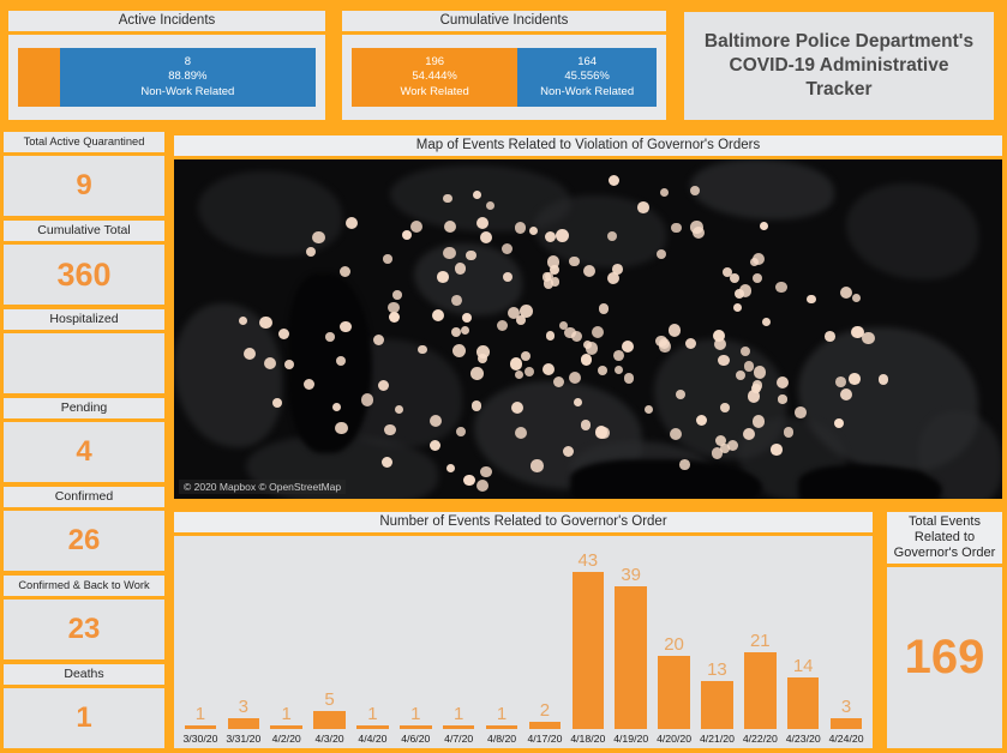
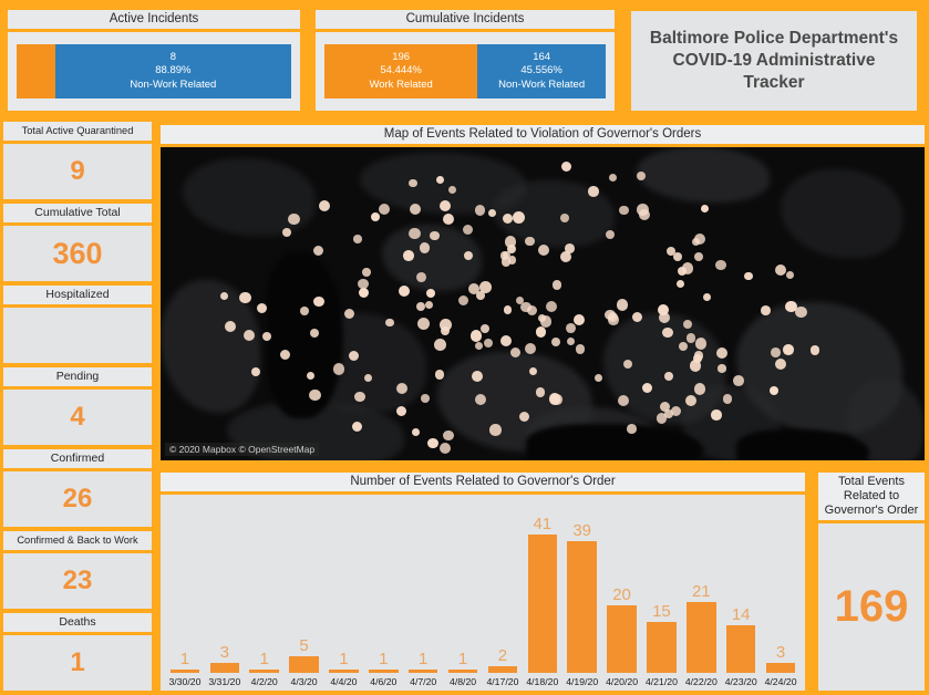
4/18/20: 43 -> 41
4/21/20: 13 -> 15
